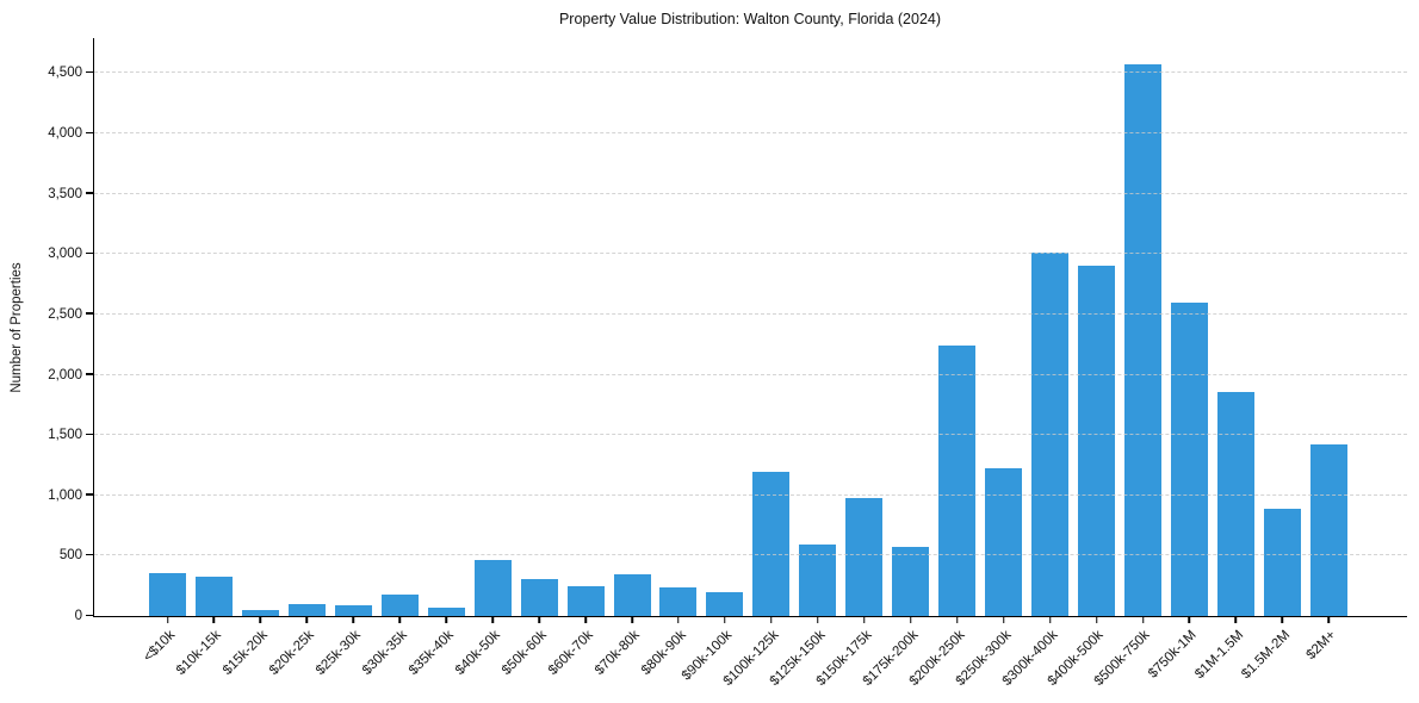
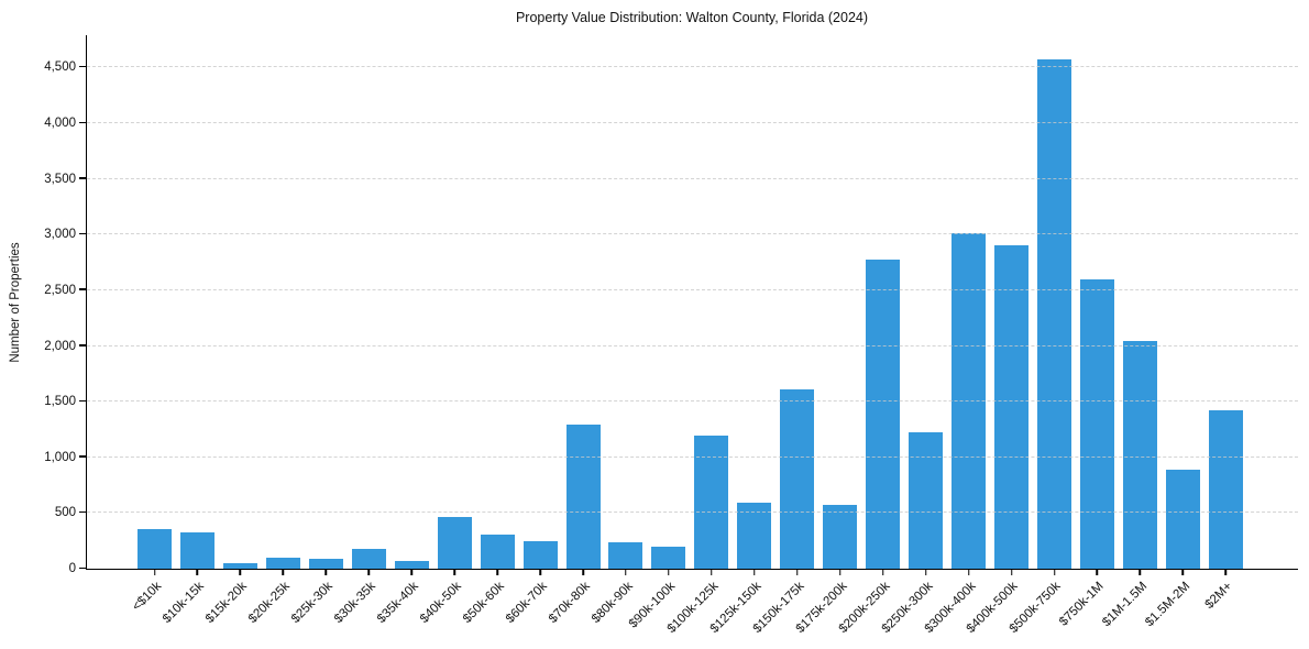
$70k-80k: 340 -> 1290
$150k-175k: 980 -> 1610
$200k-250k: 2240 -> 2780
$1M-1.5M: 1860 -> 2040
